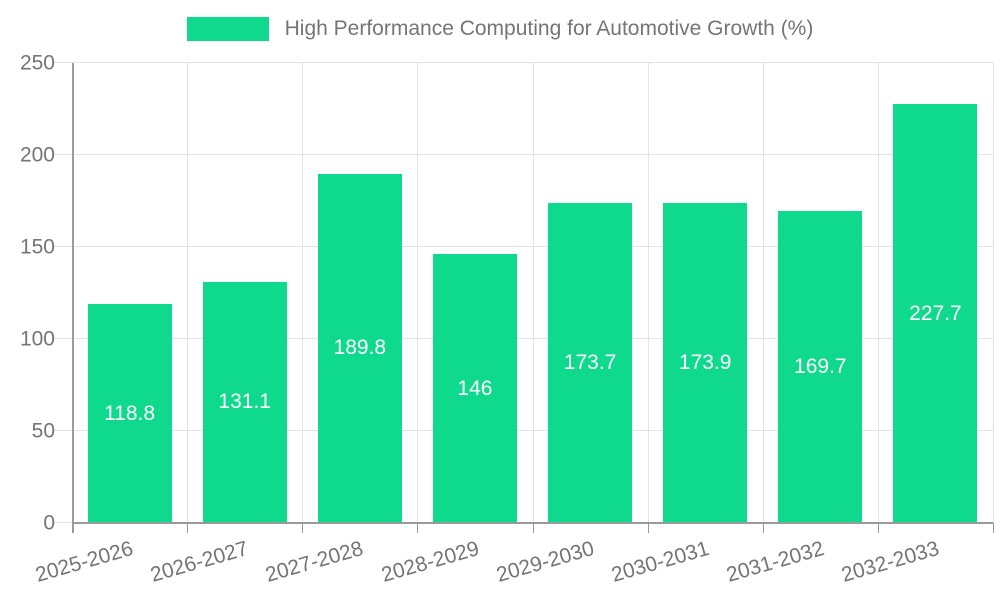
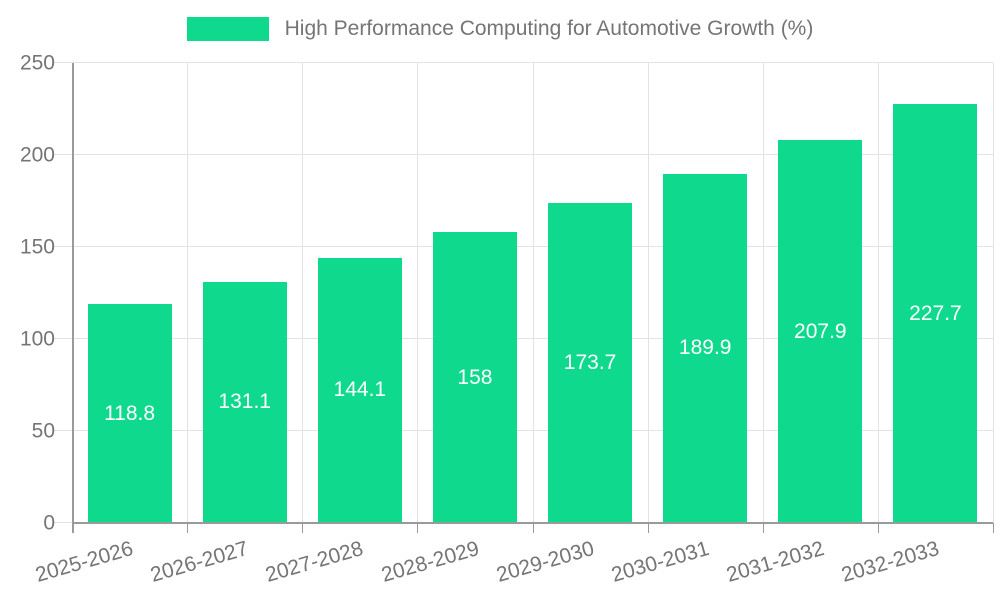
2027-2028: 189.8 -> 144.1
2028-2029: 146 -> 158
2030-2031: 173.9 -> 189.9
2031-2032: 169.7 -> 207.9
